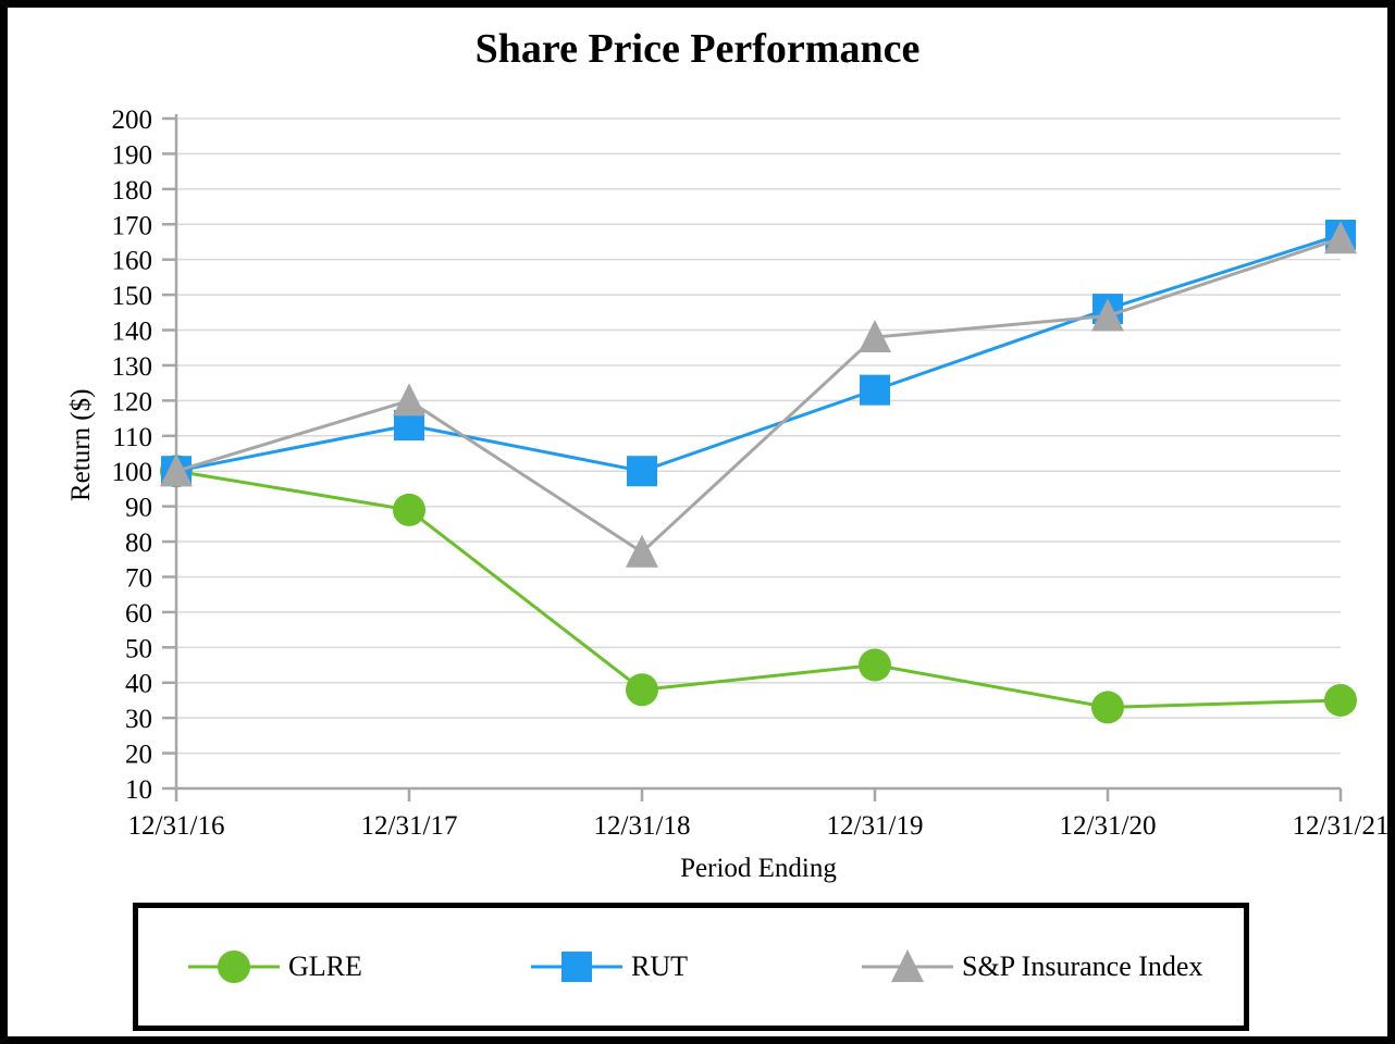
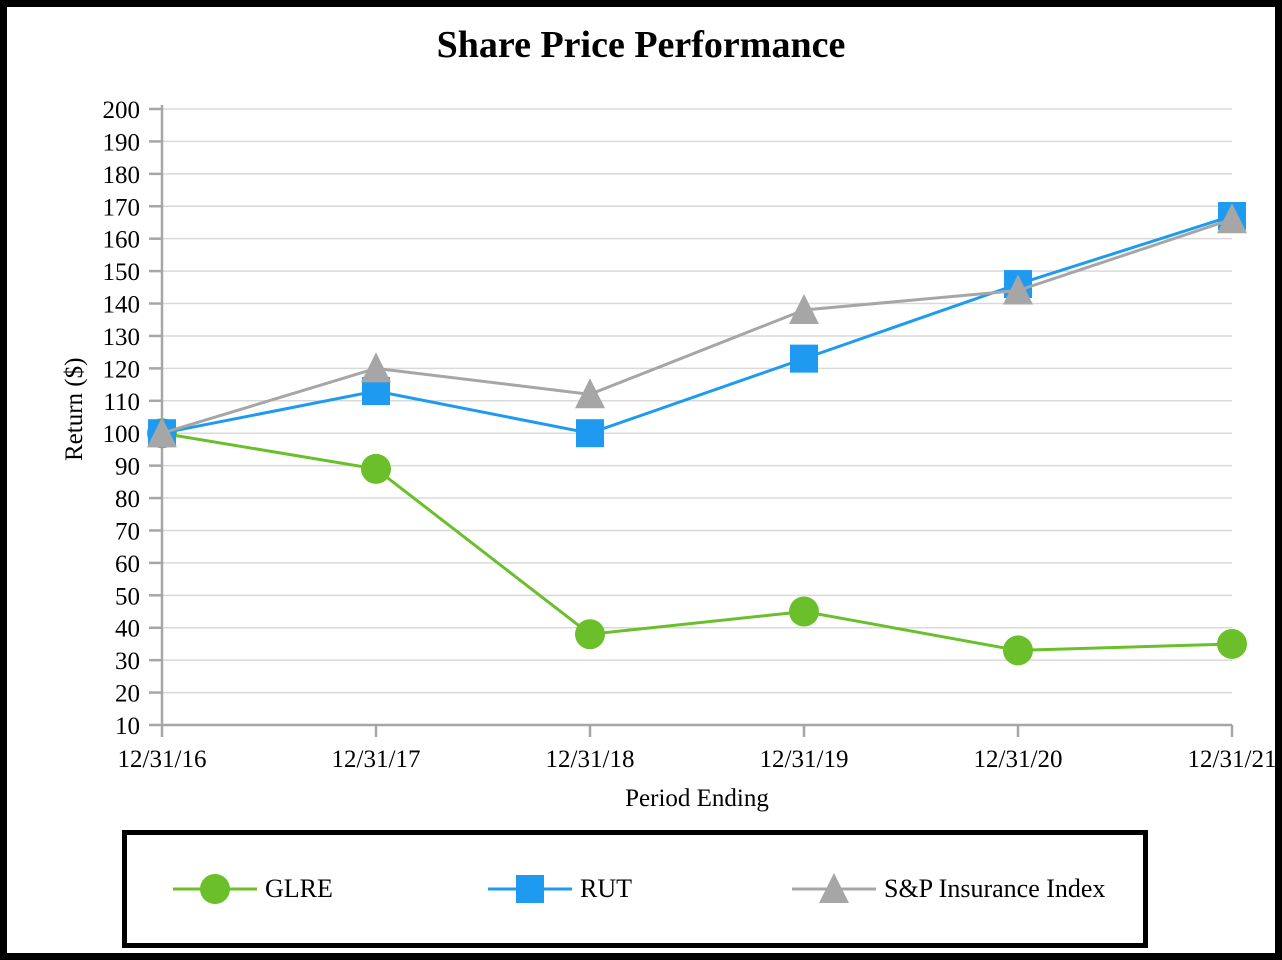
S&P Insurance Index/12/31/18: 77 -> 112
